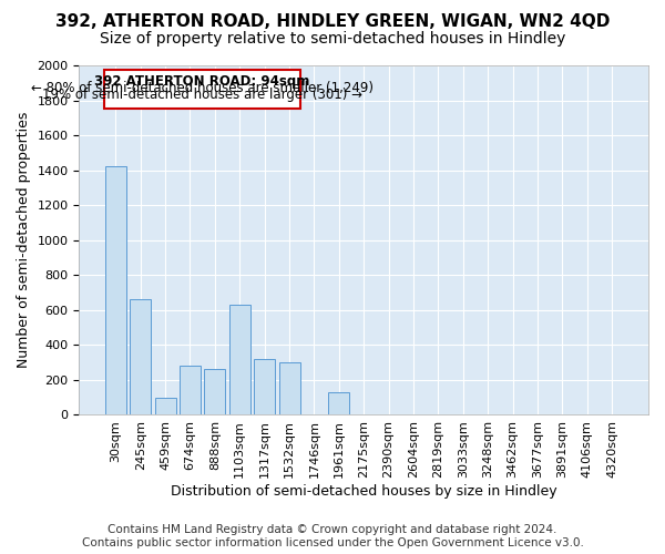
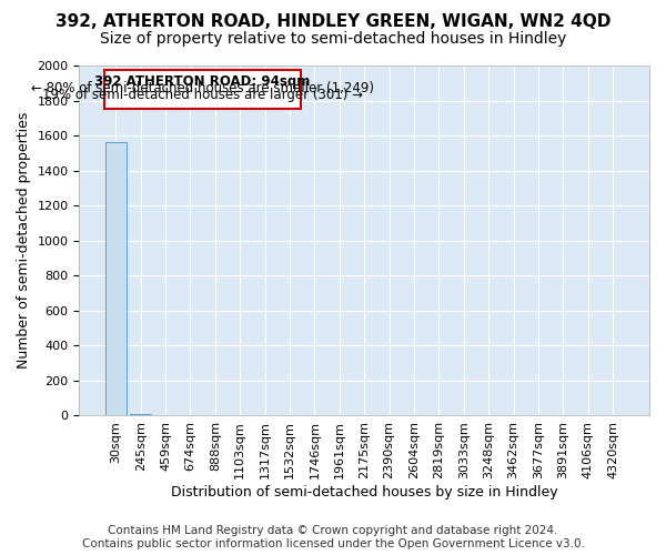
30sqm: 1420 -> 1560
245sqm: 660 -> 10
459sqm: 100 -> 0
674sqm: 280 -> 0
888sqm: 260 -> 0
1103sqm: 630 -> 0
1317sqm: 320 -> 0
1532sqm: 300 -> 0
1961sqm: 130 -> 0
